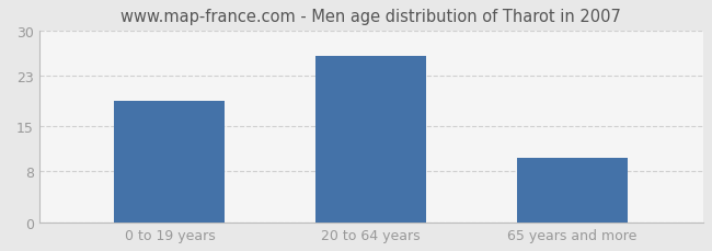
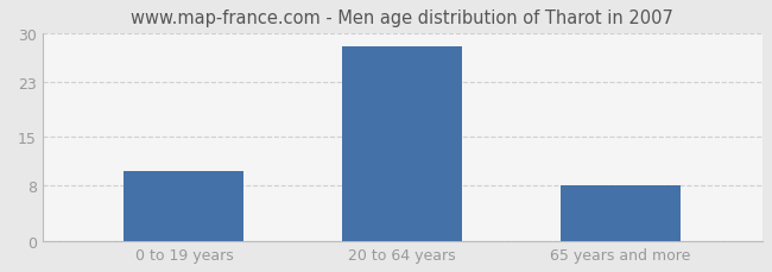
0 to 19 years: 19 -> 10
20 to 64 years: 26 -> 28
65 years and more: 10 -> 8
